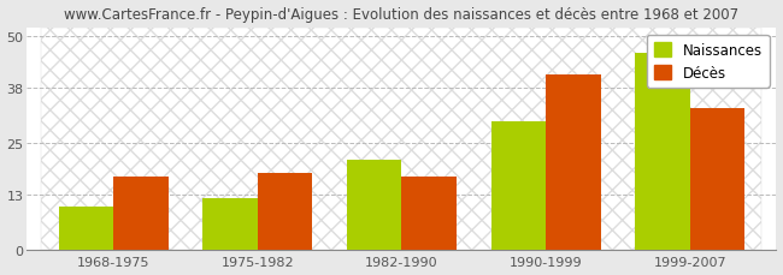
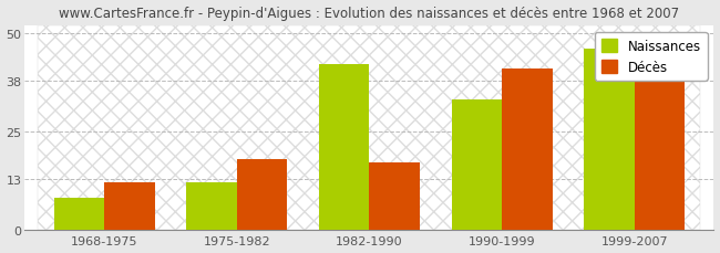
Naissances/1968-1975: 10 -> 8
Décès/1968-1975: 17 -> 12
Naissances/1982-1990: 21 -> 42
Naissances/1990-1999: 30 -> 33
Décès/1999-2007: 33 -> 38
